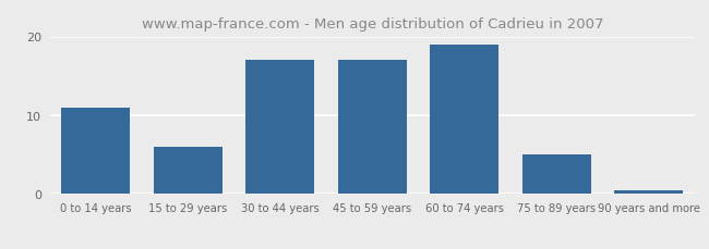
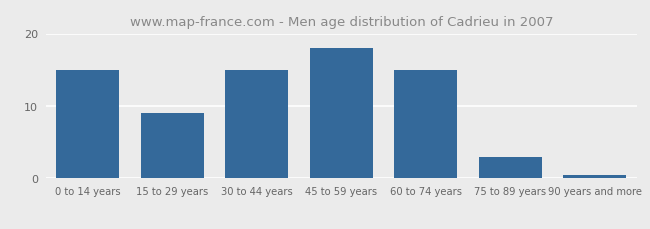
0 to 14 years: 11.0 -> 15.0
15 to 29 years: 6.0 -> 9.0
30 to 44 years: 17.0 -> 15.0
45 to 59 years: 17.0 -> 18.0
60 to 74 years: 19.0 -> 15.0
75 to 89 years: 5.0 -> 3.0
